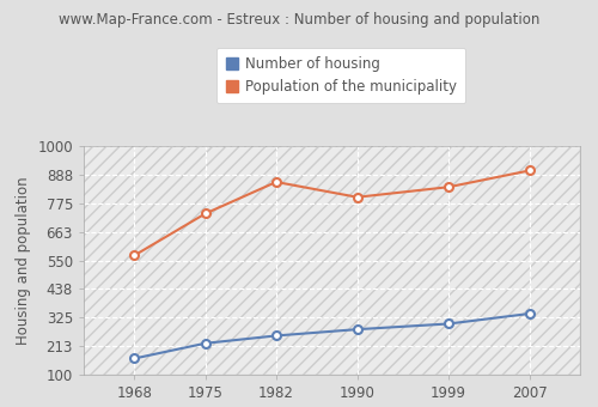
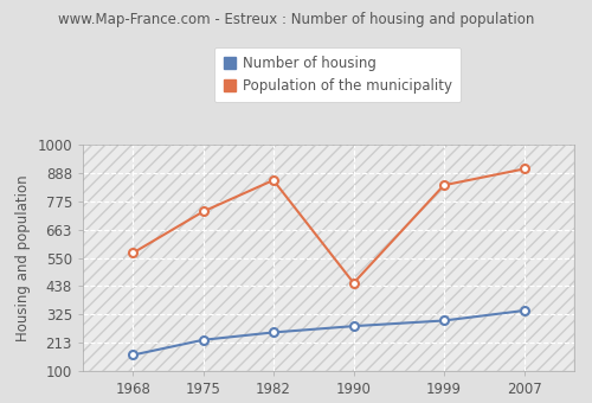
Population of the municipality/1990: 800 -> 450
